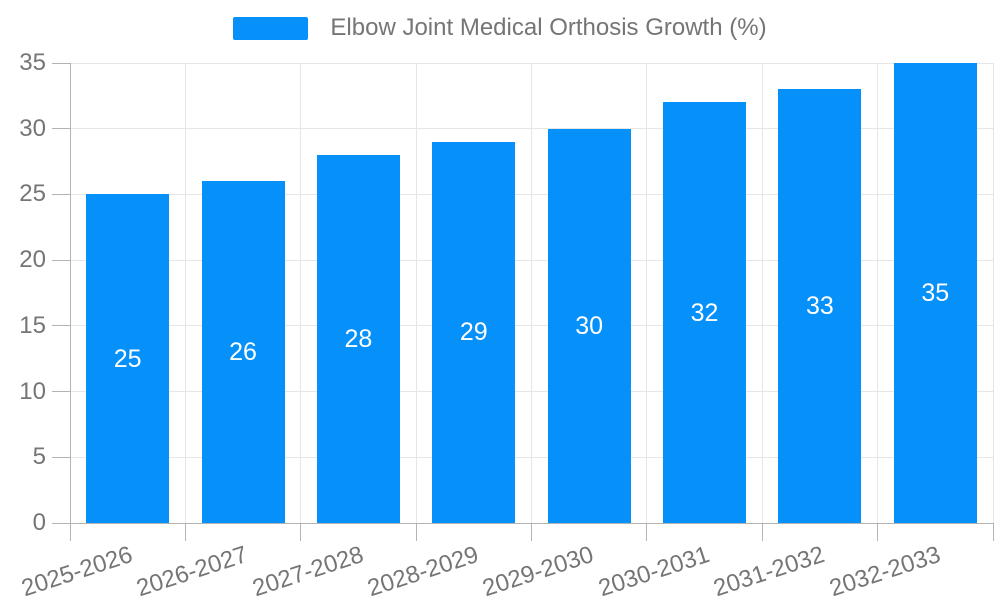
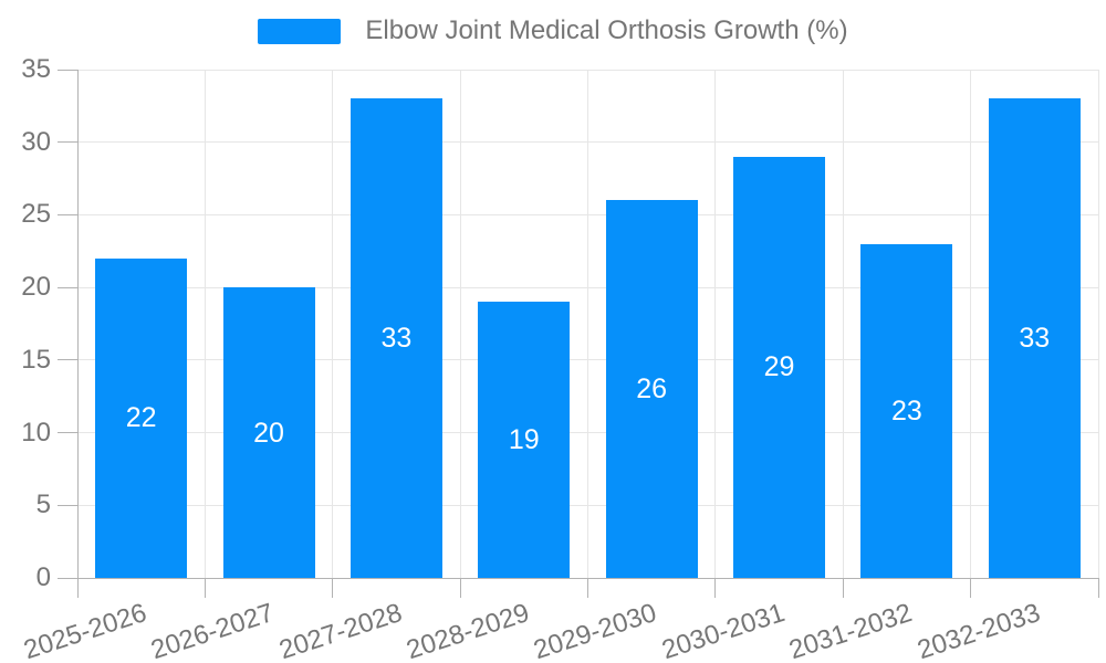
2025-2026: 25 -> 22
2026-2027: 26 -> 20
2027-2028: 28 -> 33
2028-2029: 29 -> 19
2029-2030: 30 -> 26
2030-2031: 32 -> 29
2031-2032: 33 -> 23
2032-2033: 35 -> 33
